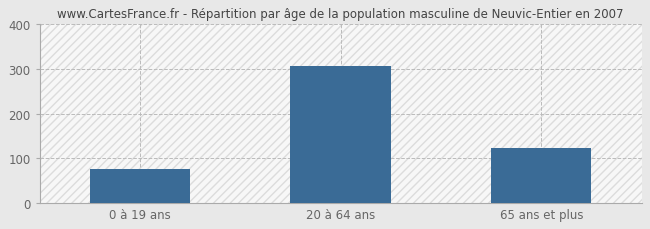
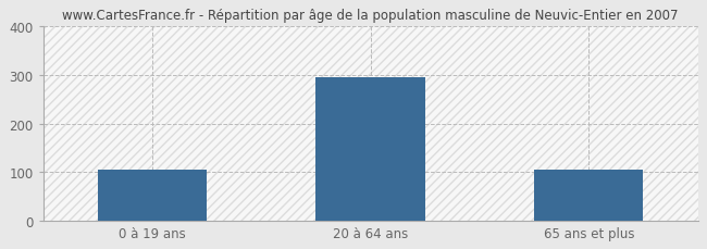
0 à 19 ans: 75 -> 105
20 à 64 ans: 307 -> 295
65 ans et plus: 122 -> 105
